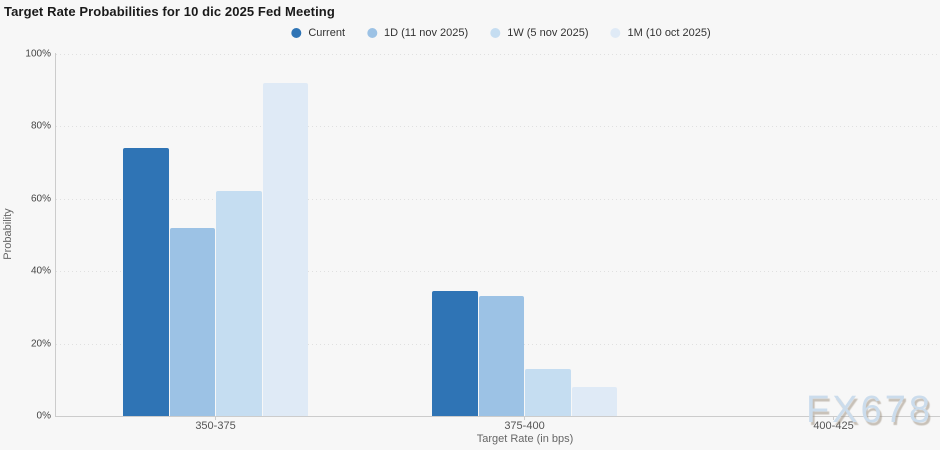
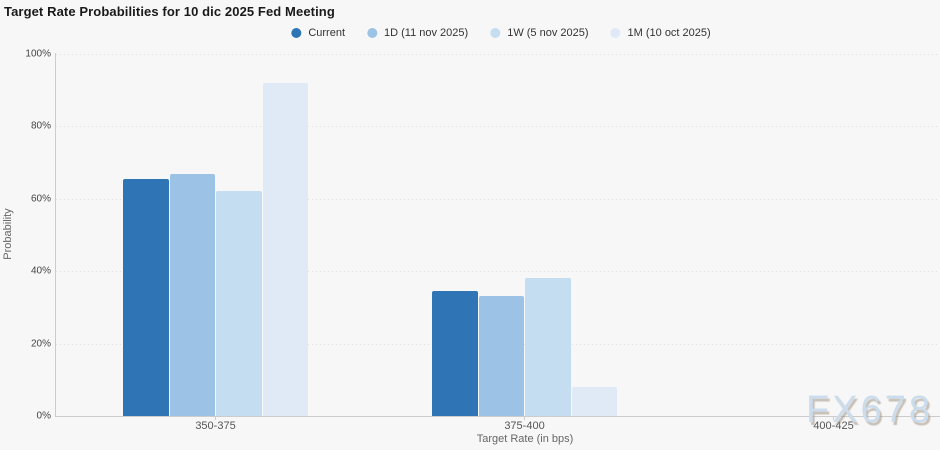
Current/350-375: 74% -> 65%
1D (11 nov 2025)/350-375: 52% -> 67%
1W (5 nov 2025)/375-400: 13% -> 38%
